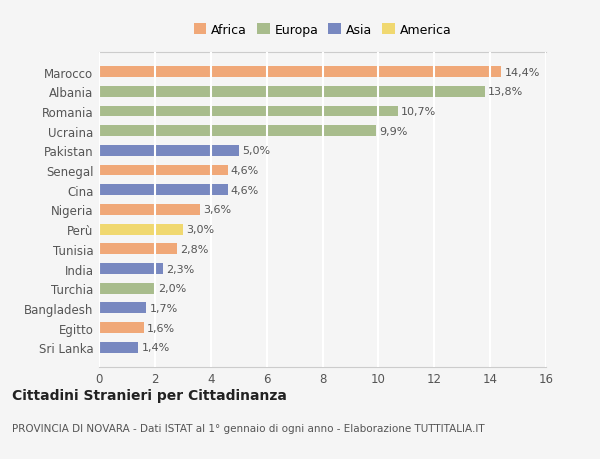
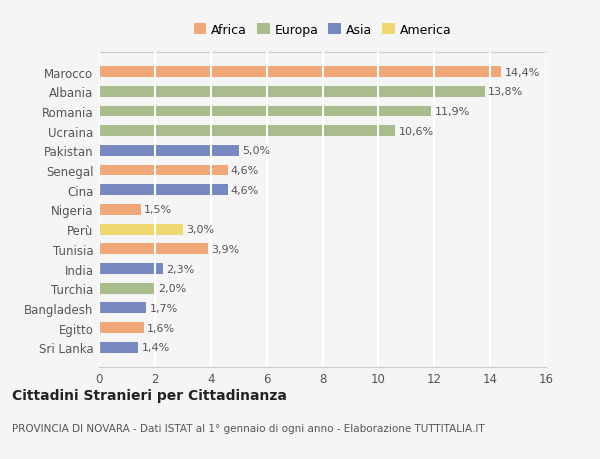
Romania: 10,7% -> 11,9%
Ucraina: 9,9% -> 10,6%
Nigeria: 3,6% -> 1,5%
Tunisia: 2,8% -> 3,9%
